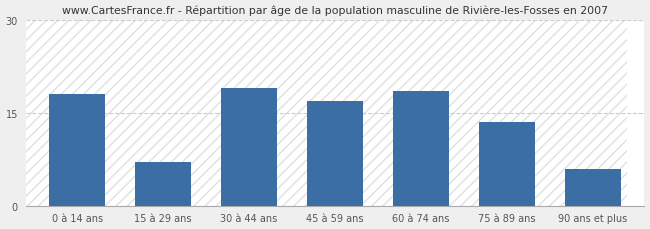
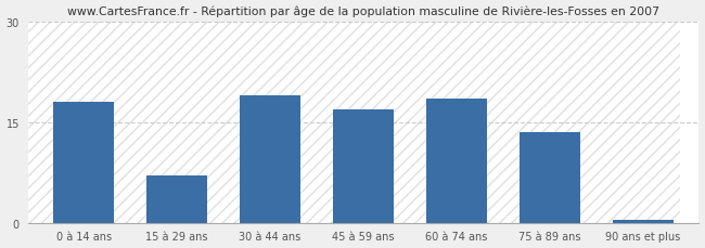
90 ans et plus: 6.0 -> 0.5
